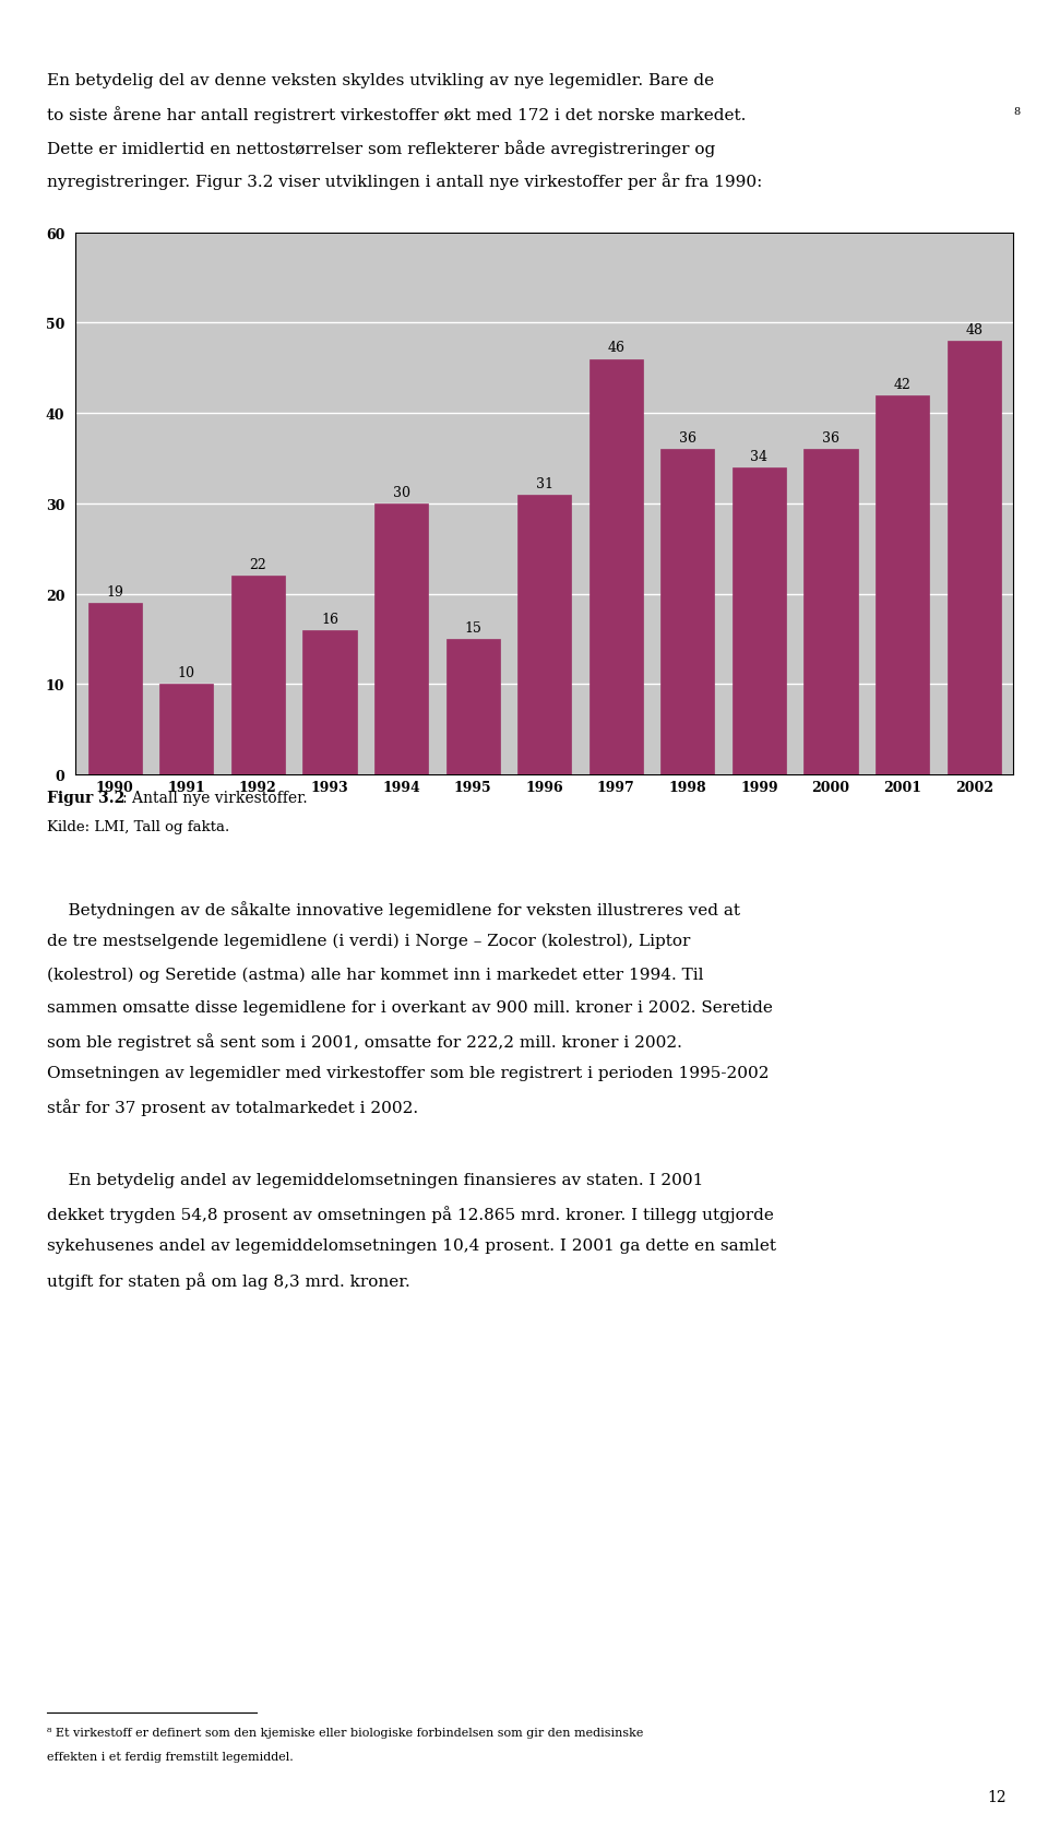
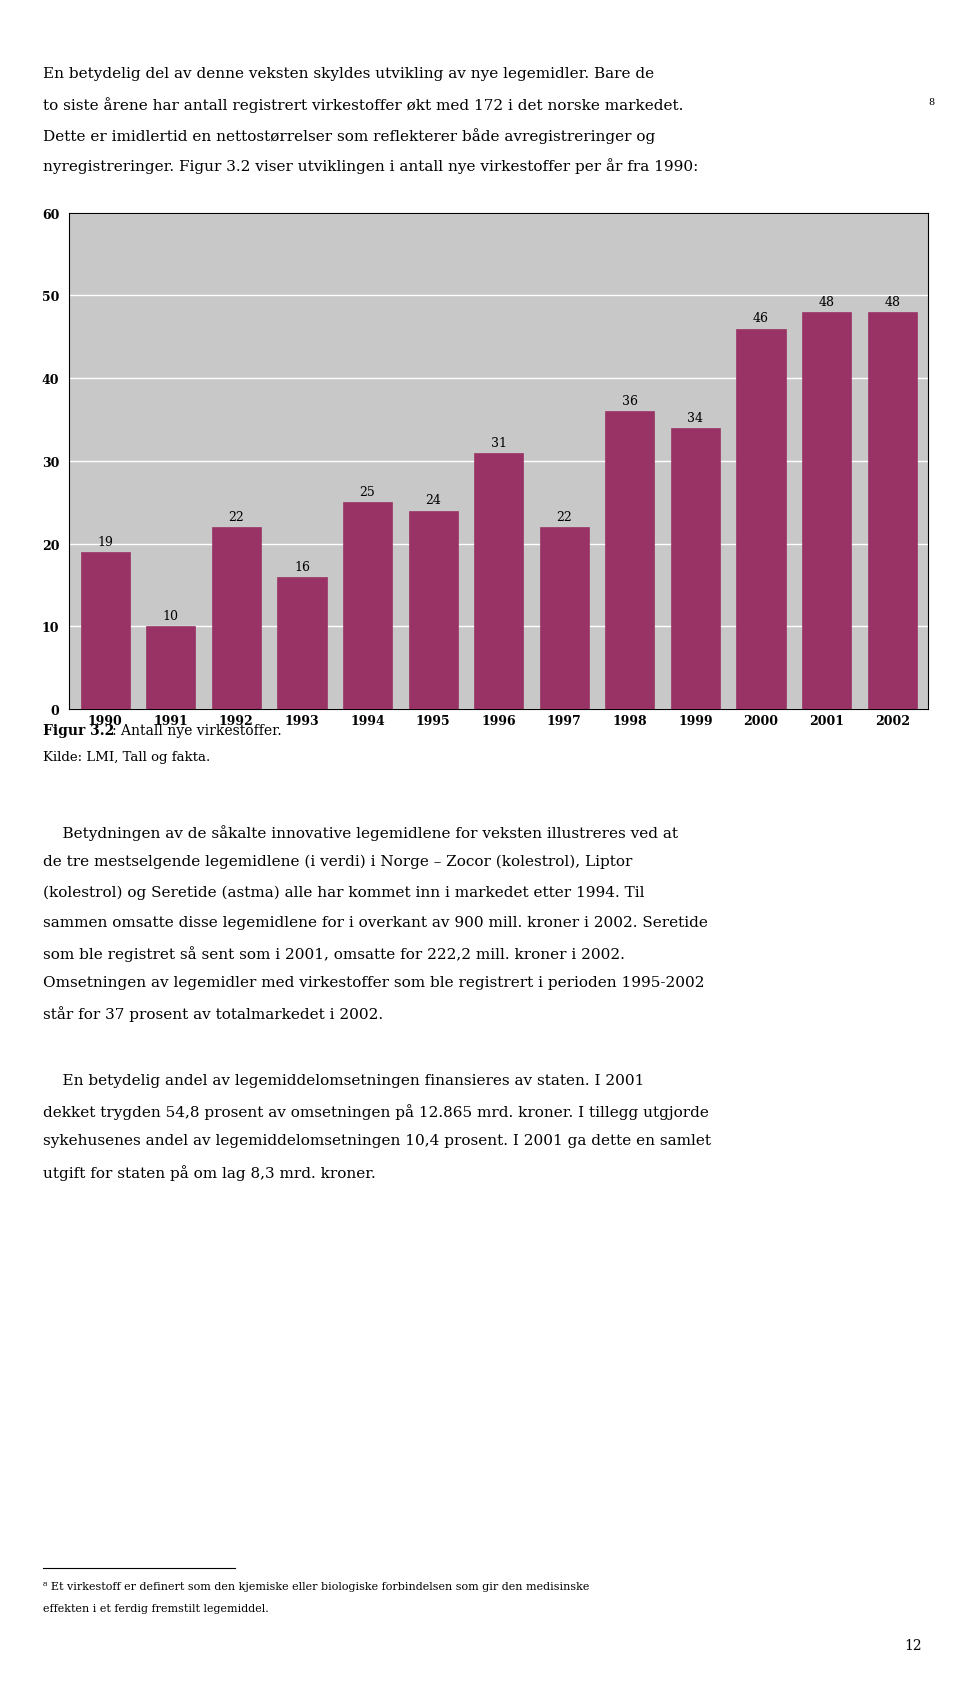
1994: 30 -> 25
1995: 15 -> 24
1997: 46 -> 22
2000: 36 -> 46
2001: 42 -> 48
